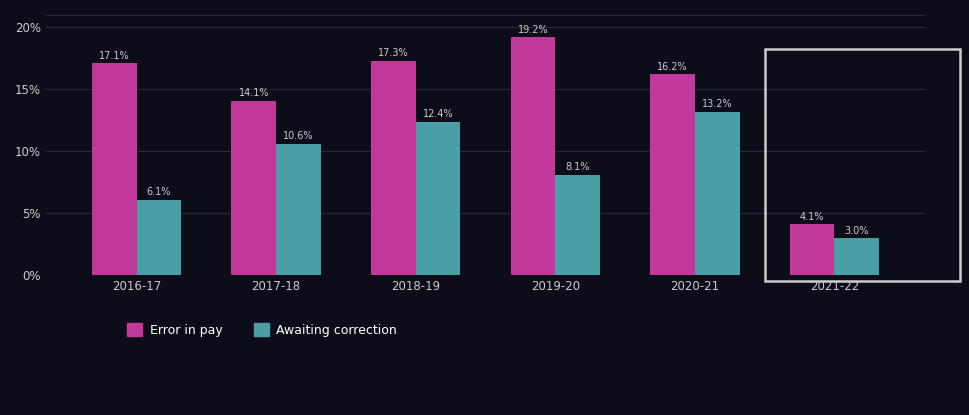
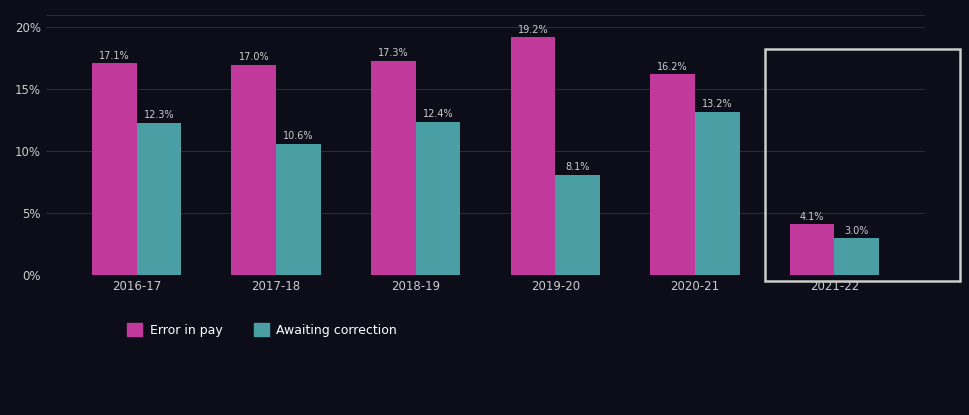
Awaiting correction/2016-17: 6.1% -> 12.3%
Error in pay/2017-18: 14.1% -> 17.0%
